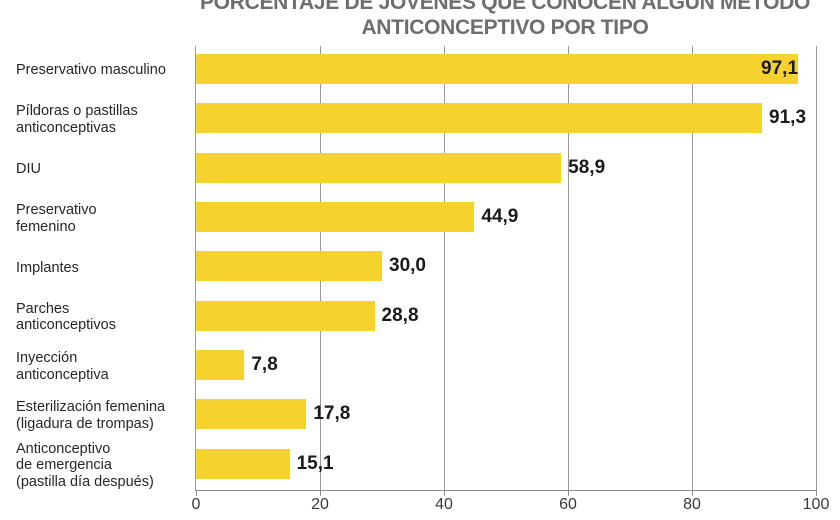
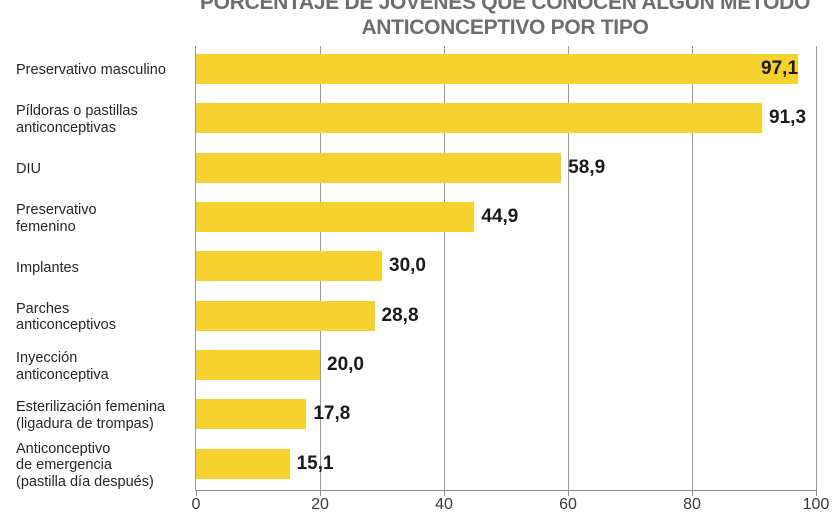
Inyección anticonceptiva: 7,8 -> 20,0
